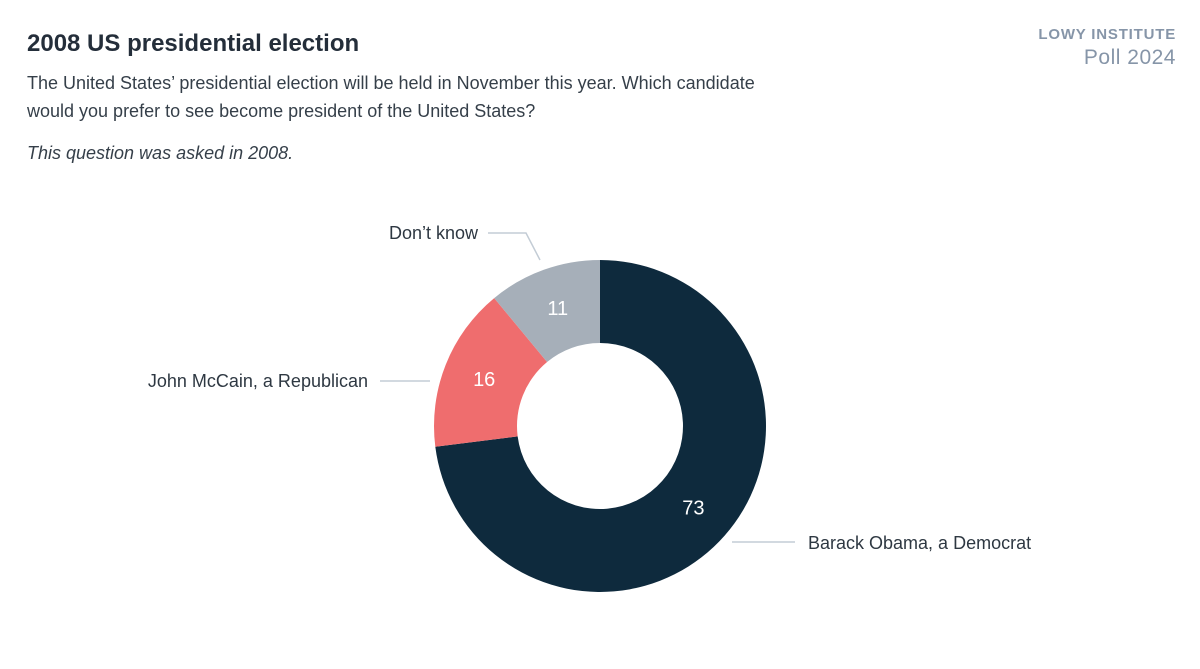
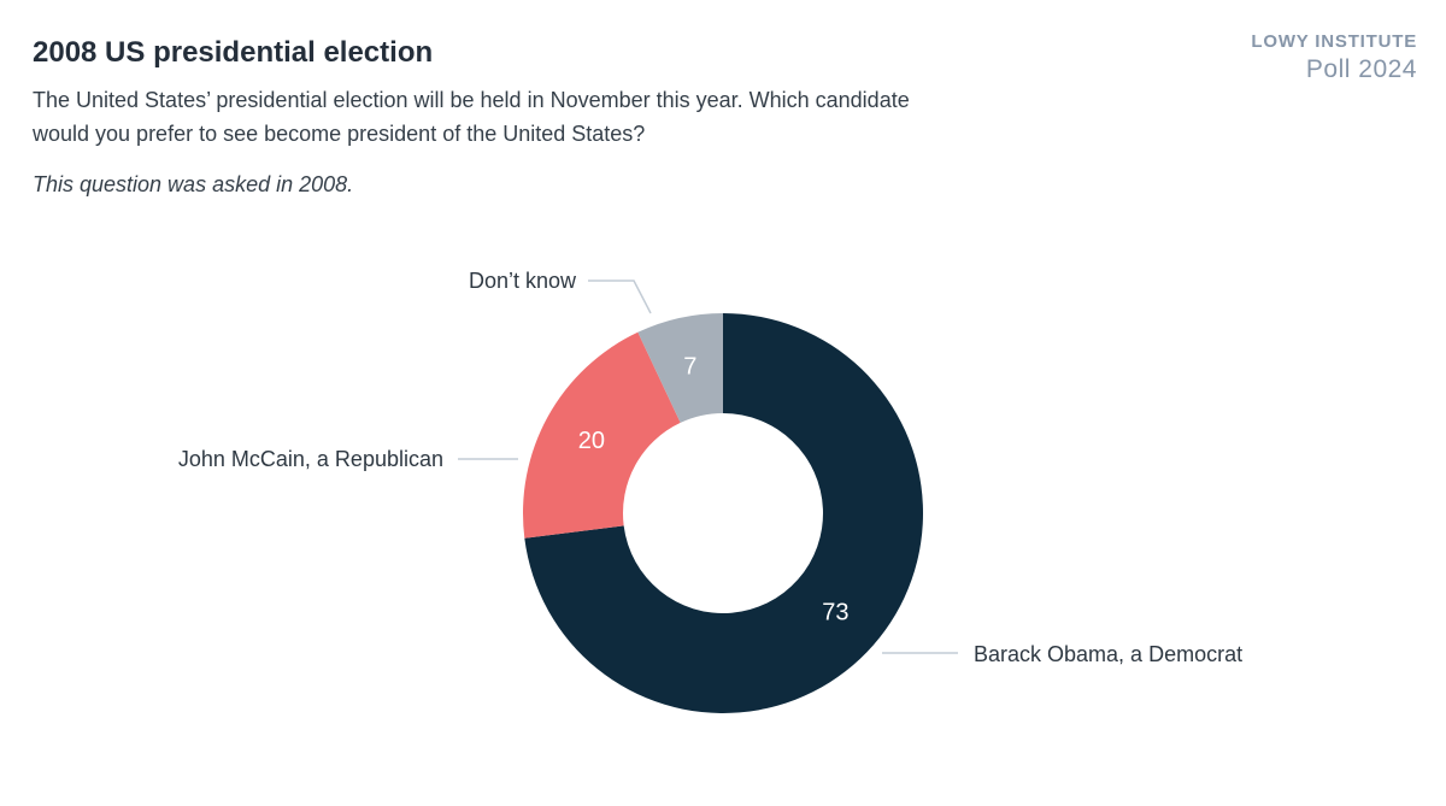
John McCain, a Republican: 16 -> 20
Don’t know: 11 -> 7
